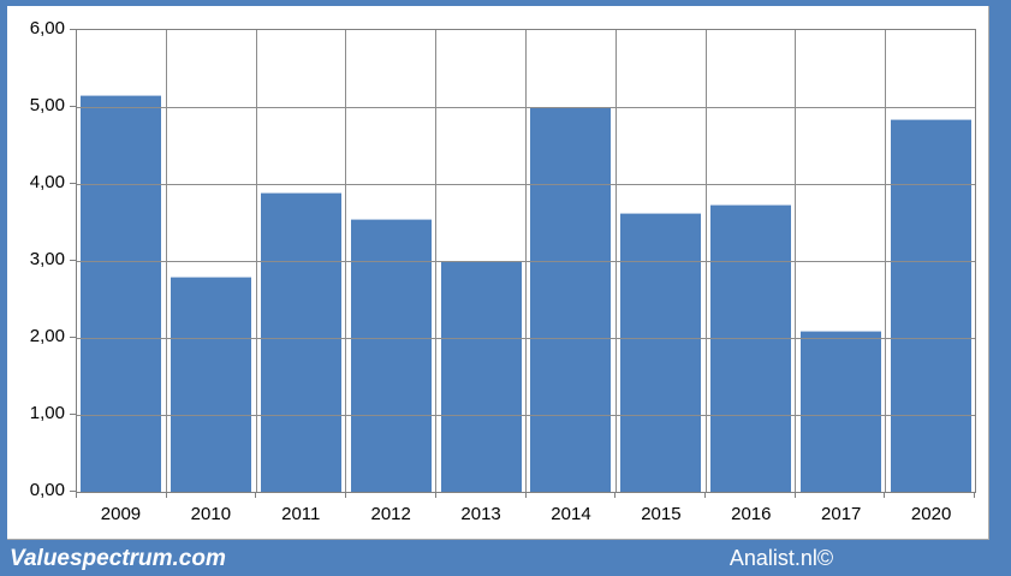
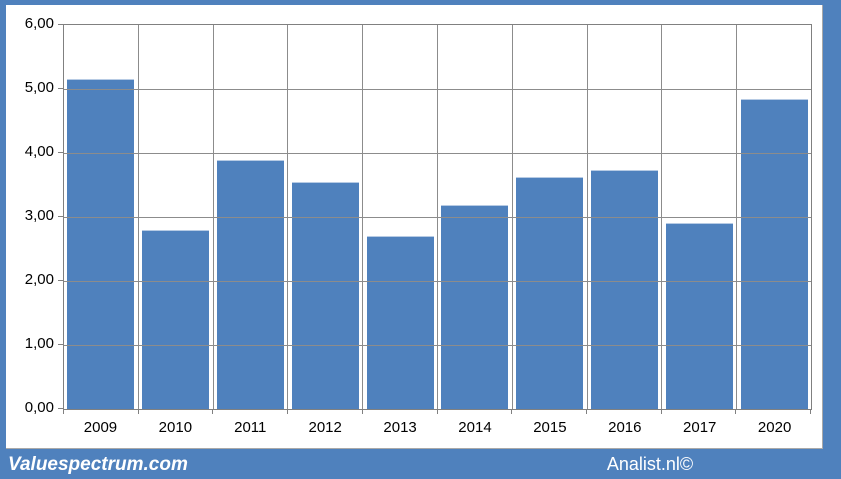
2013: 3,0 -> 2,7
2014: 5,0 -> 3,2
2017: 2,1 -> 2,9
